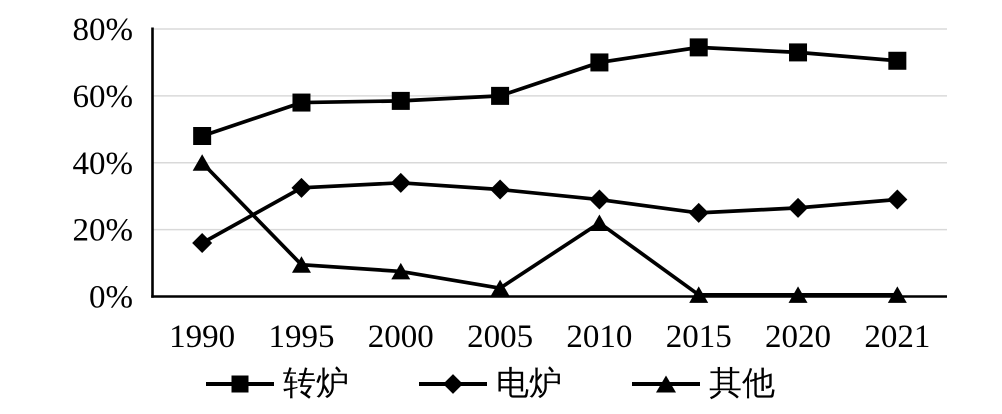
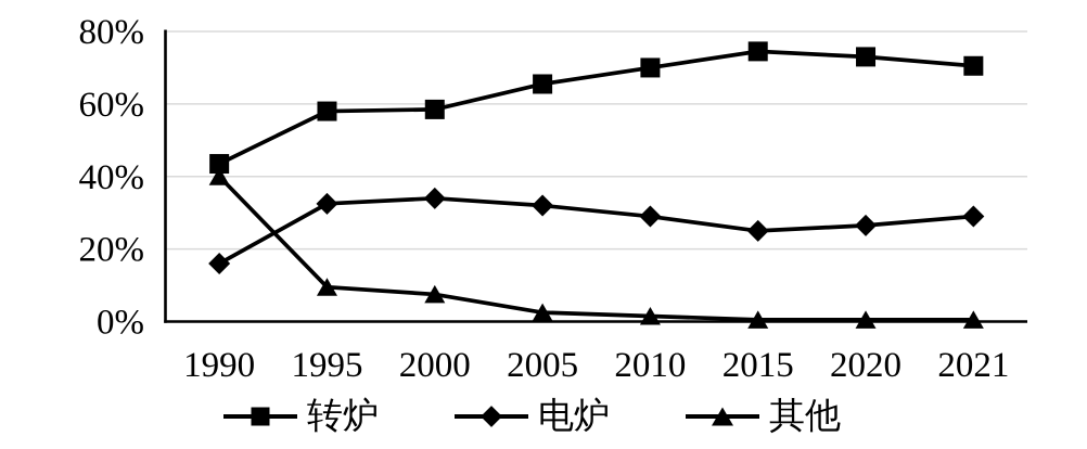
转炉/1990: 48% -> 44%
转炉/2005: 60% -> 66%
其他/2010: 22% -> 2%
